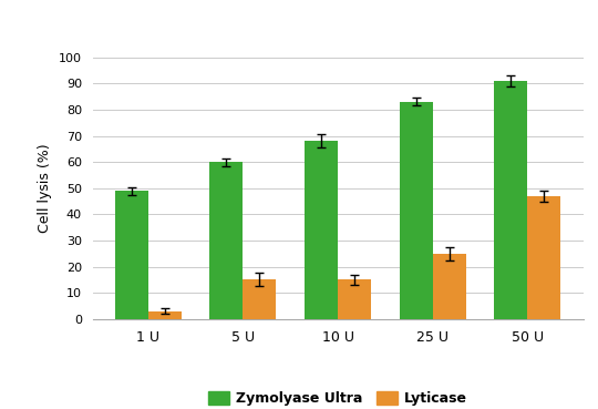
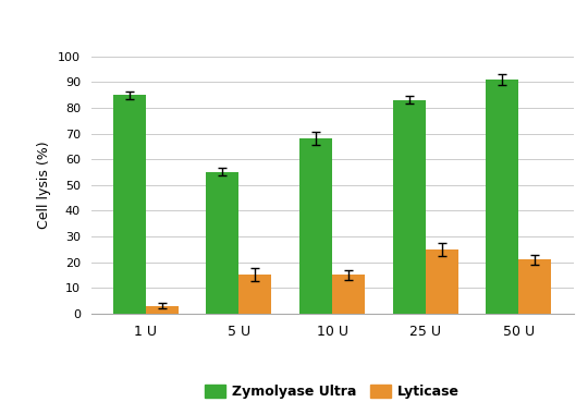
Zymolyase Ultra/1 U: 49 -> 85
Zymolyase Ultra/5 U: 60 -> 55
Lyticase/50 U: 47 -> 21
